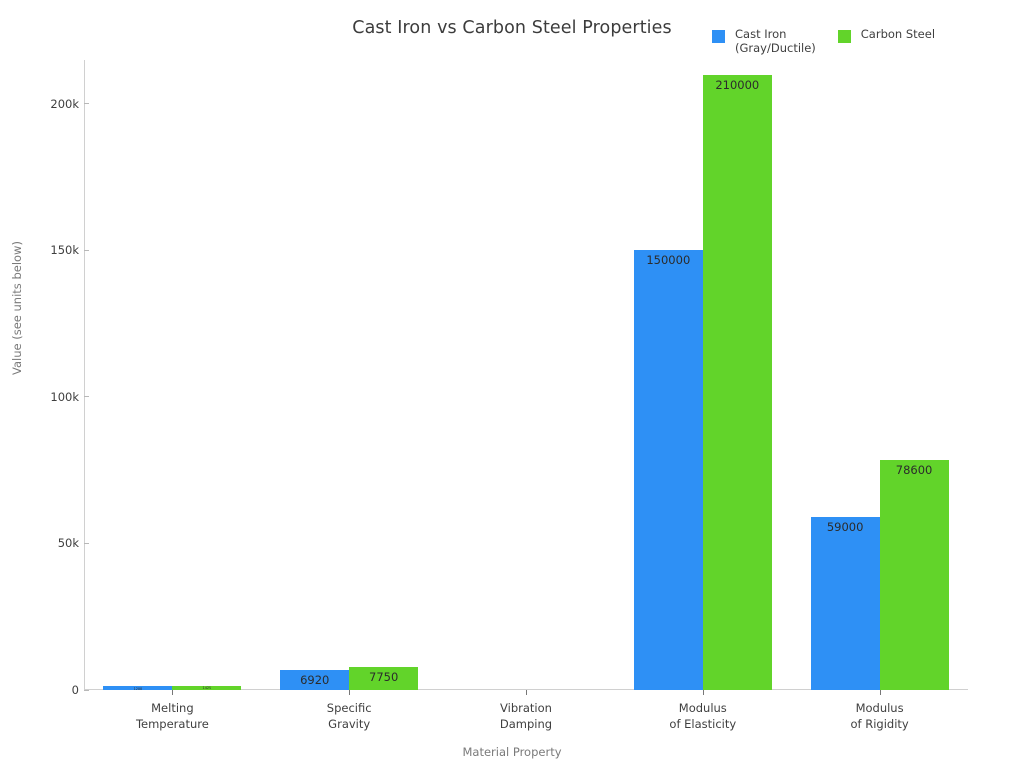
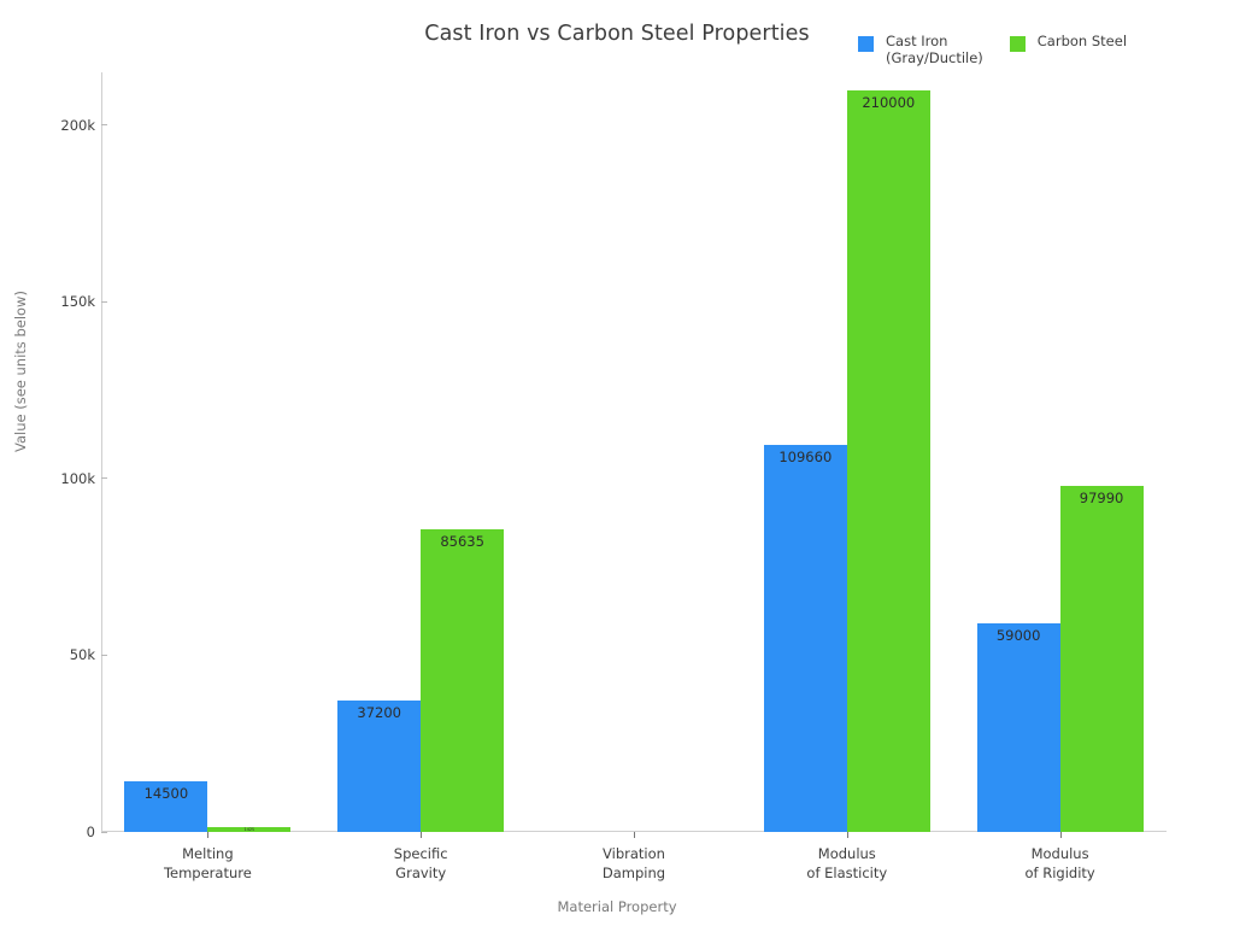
Cast Iron (Gray/Ductile)/Melting Temperature: 1200 -> 14500
Cast Iron (Gray/Ductile)/Specific Gravity: 6920 -> 37200
Carbon Steel/Specific Gravity: 7750 -> 85635
Cast Iron (Gray/Ductile)/Modulus of Elasticity: 150000 -> 109660
Carbon Steel/Modulus of Rigidity: 78600 -> 97990
